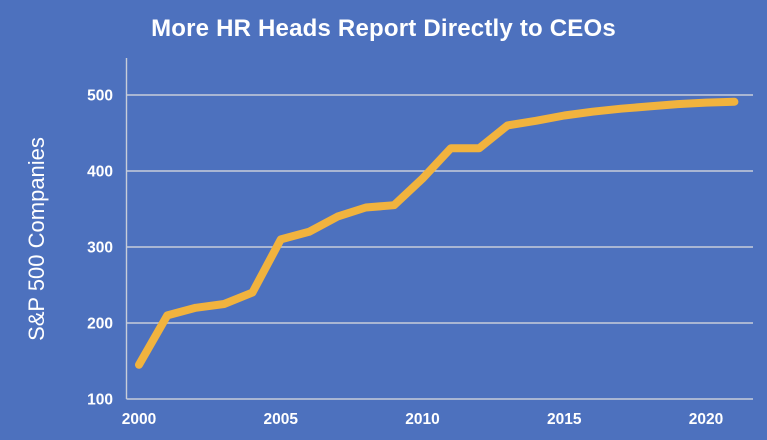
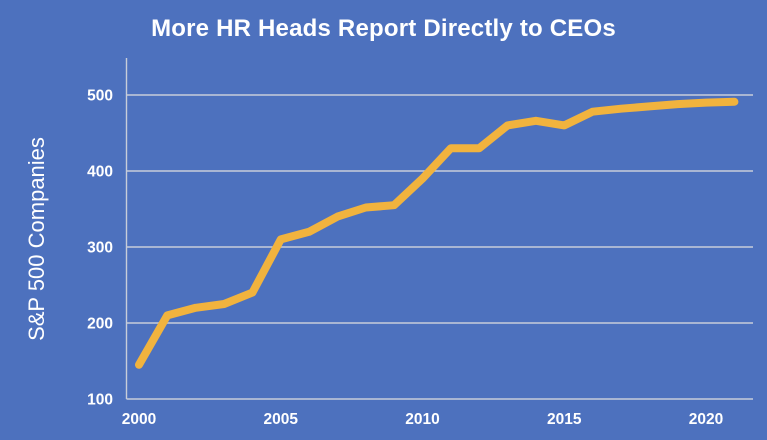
2015: 470 -> 460
